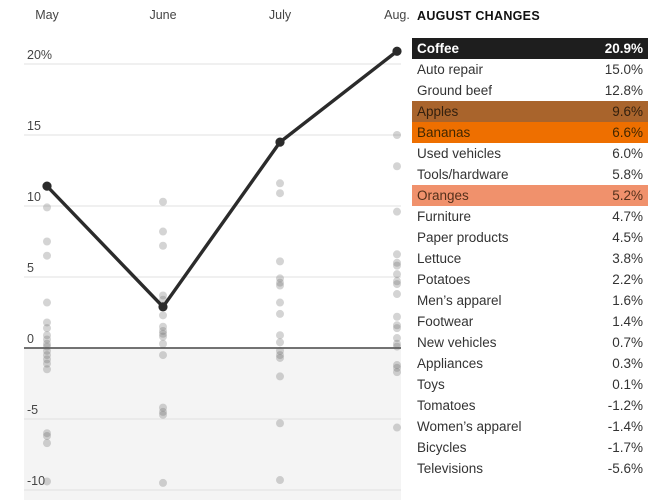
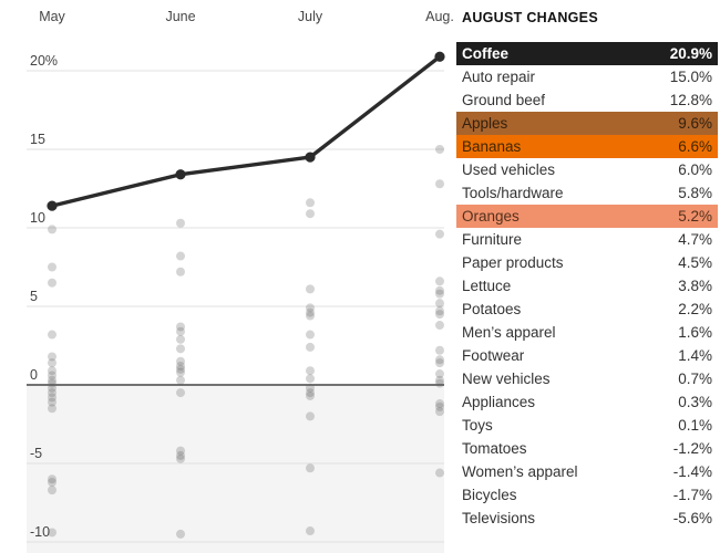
June: 2.9% -> 13.4%
